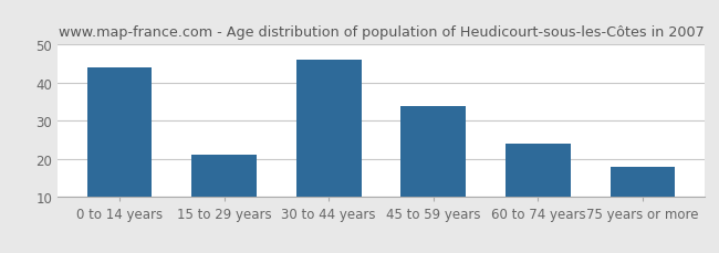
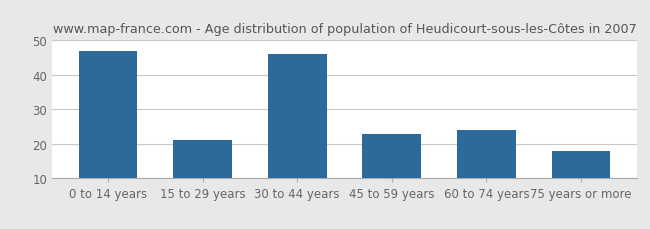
0 to 14 years: 44 -> 47
45 to 59 years: 34 -> 23
